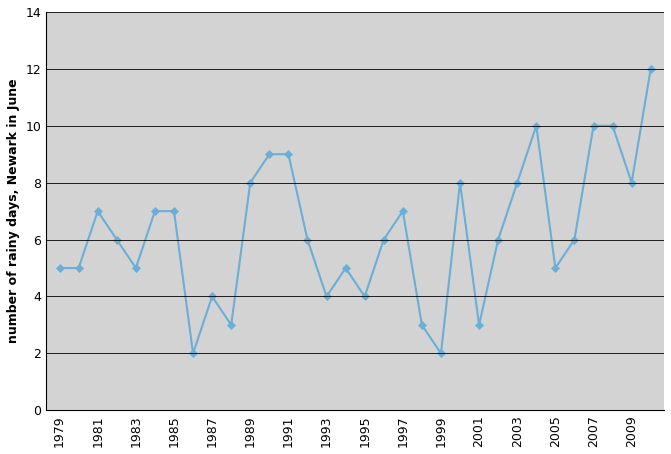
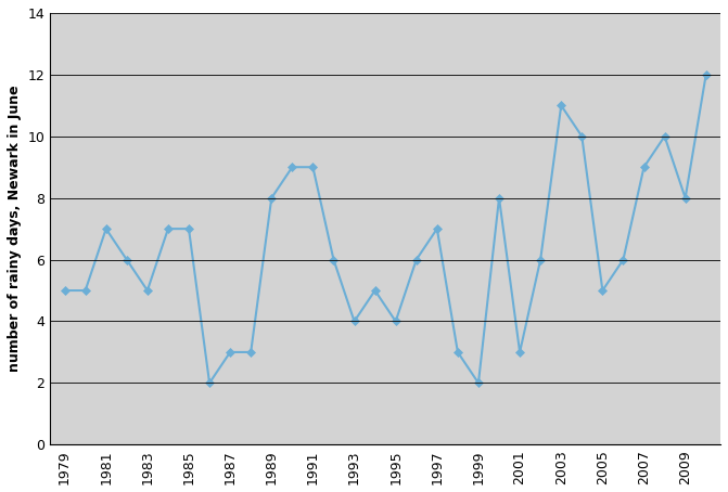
1987: 4 -> 3
2003: 8 -> 11
2007: 10 -> 9
